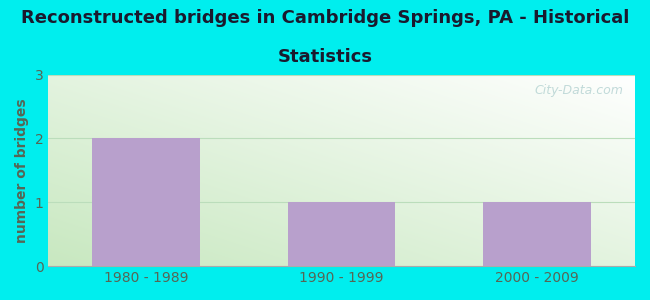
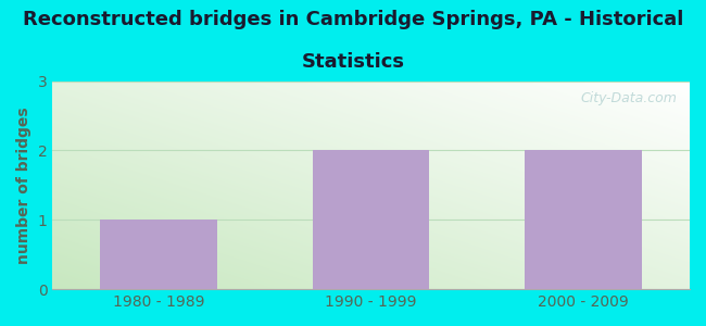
1980 - 1989: 2 -> 1
1990 - 1999: 1 -> 2
2000 - 2009: 1 -> 2
